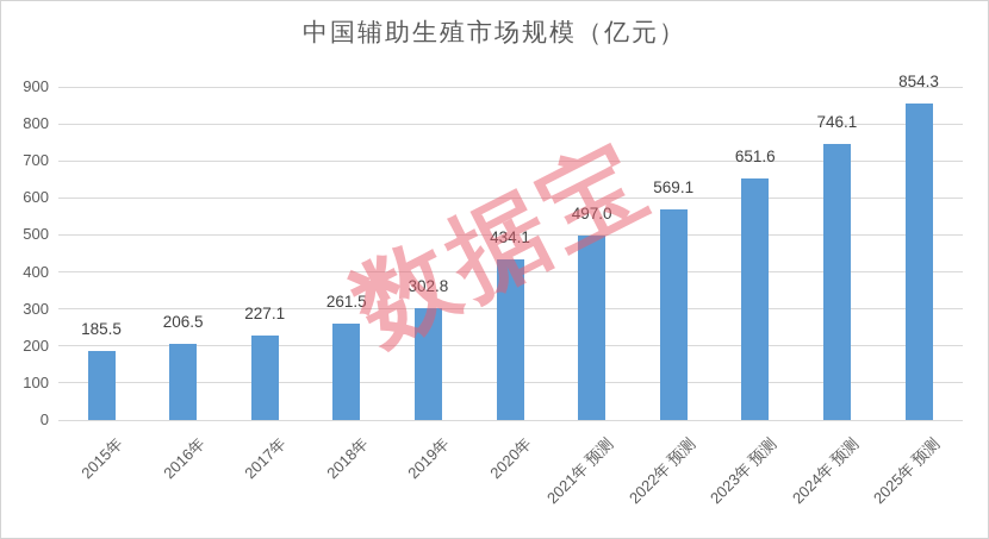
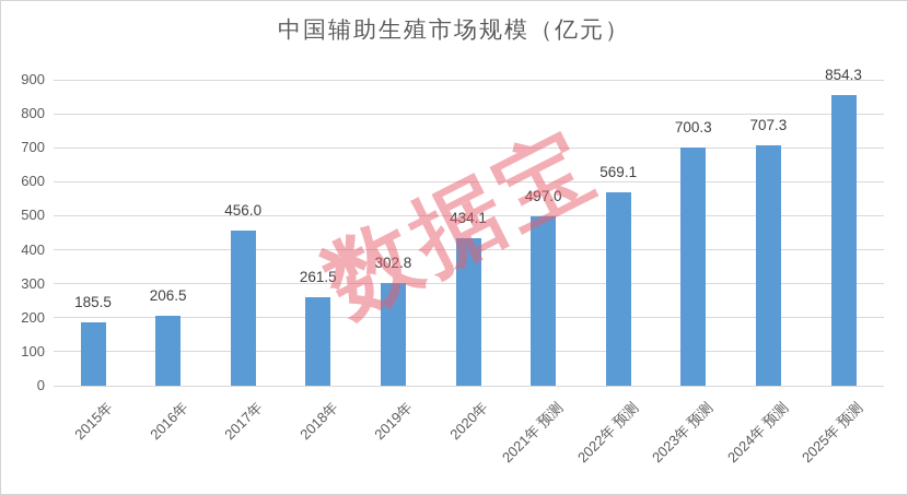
2017年: 227.1 -> 456.0
2023年 预测: 651.6 -> 700.3
2024年 预测: 746.1 -> 707.3
